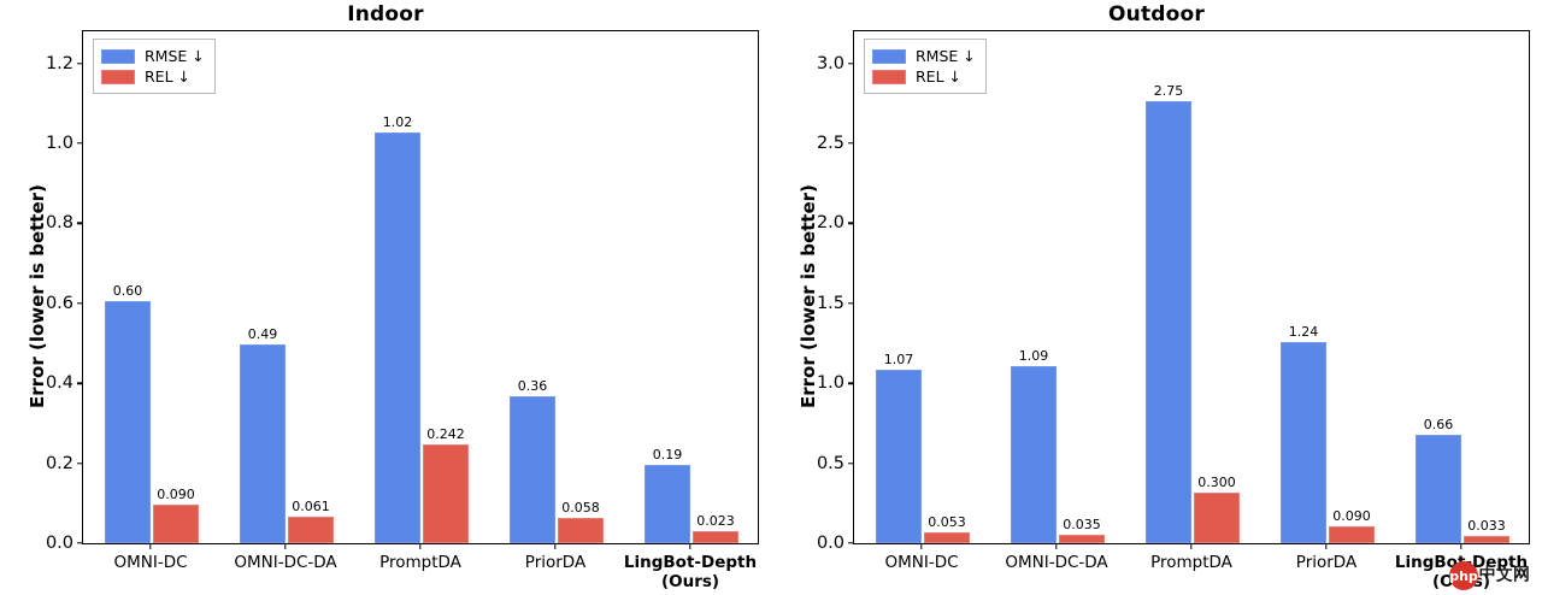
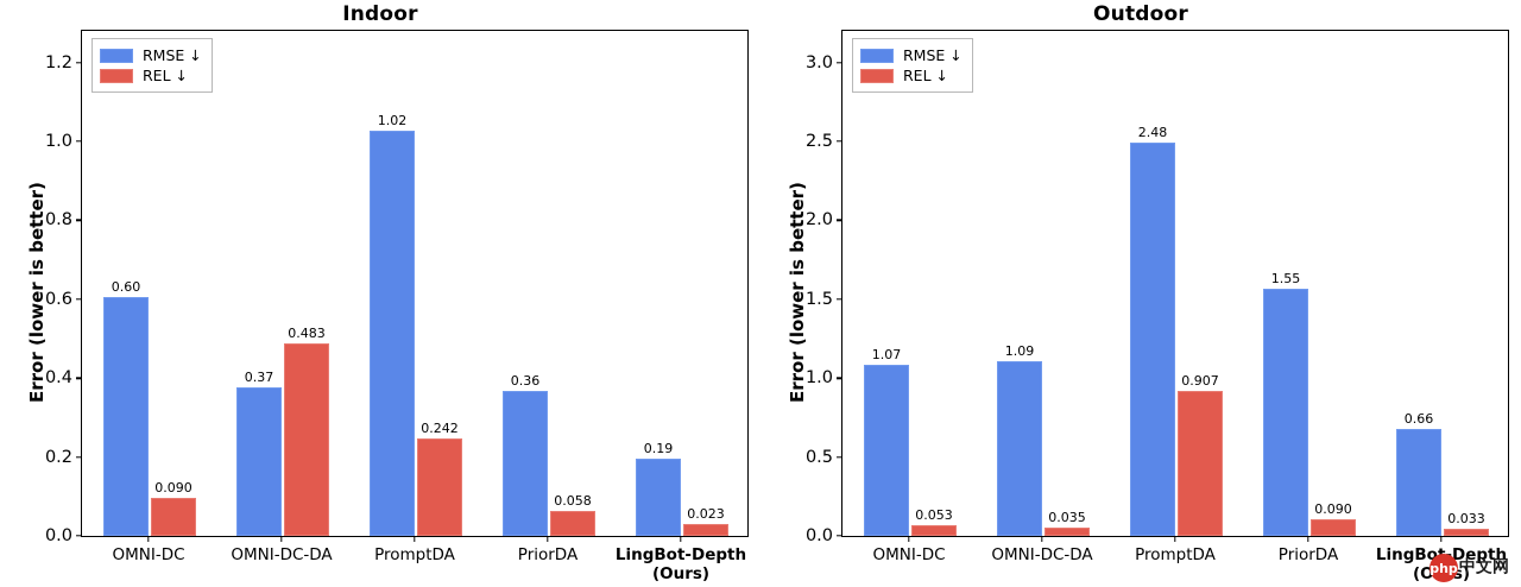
Indoor/RMSE ↓/OMNI-DC-DA: 0.49 -> 0.37
Indoor/REL ↓/OMNI-DC-DA: 0.061 -> 0.483
Outdoor/RMSE ↓/PromptDA: 2.75 -> 2.48
Outdoor/REL ↓/PromptDA: 0.300 -> 0.907
Outdoor/RMSE ↓/PriorDA: 1.24 -> 1.55
